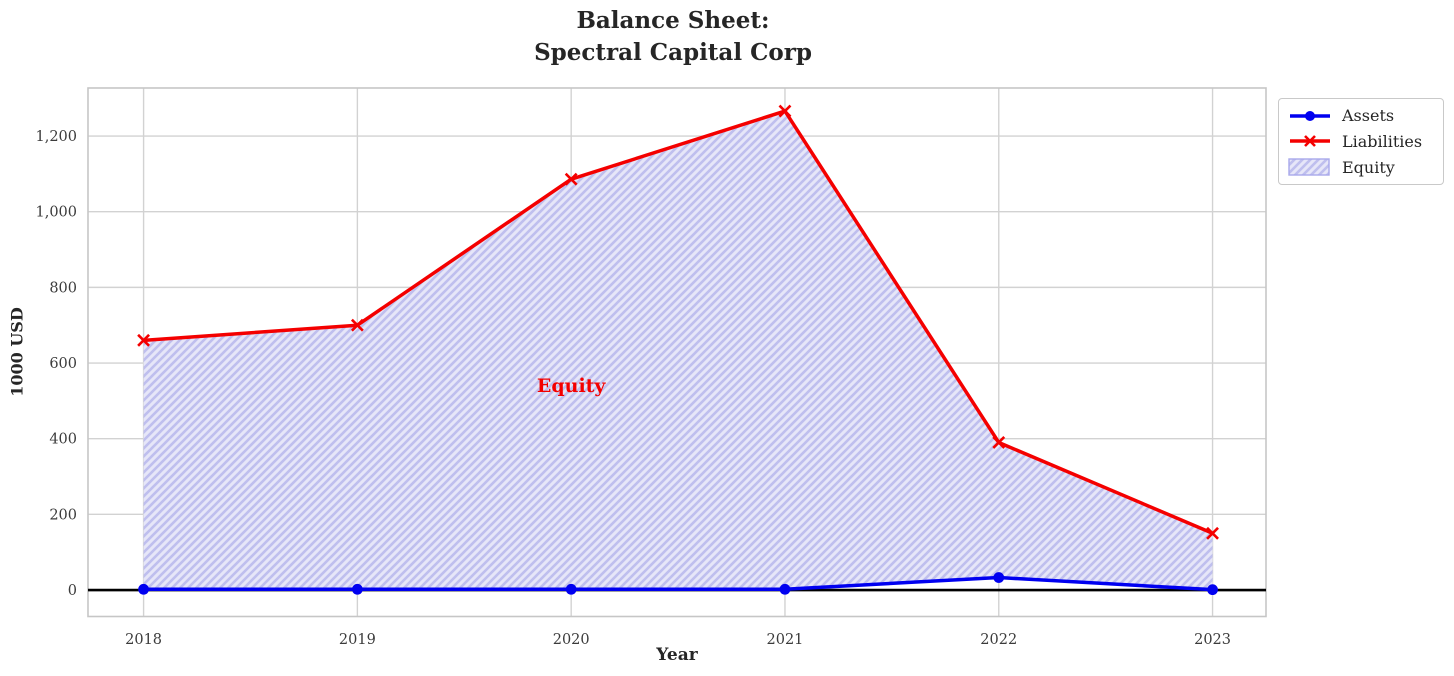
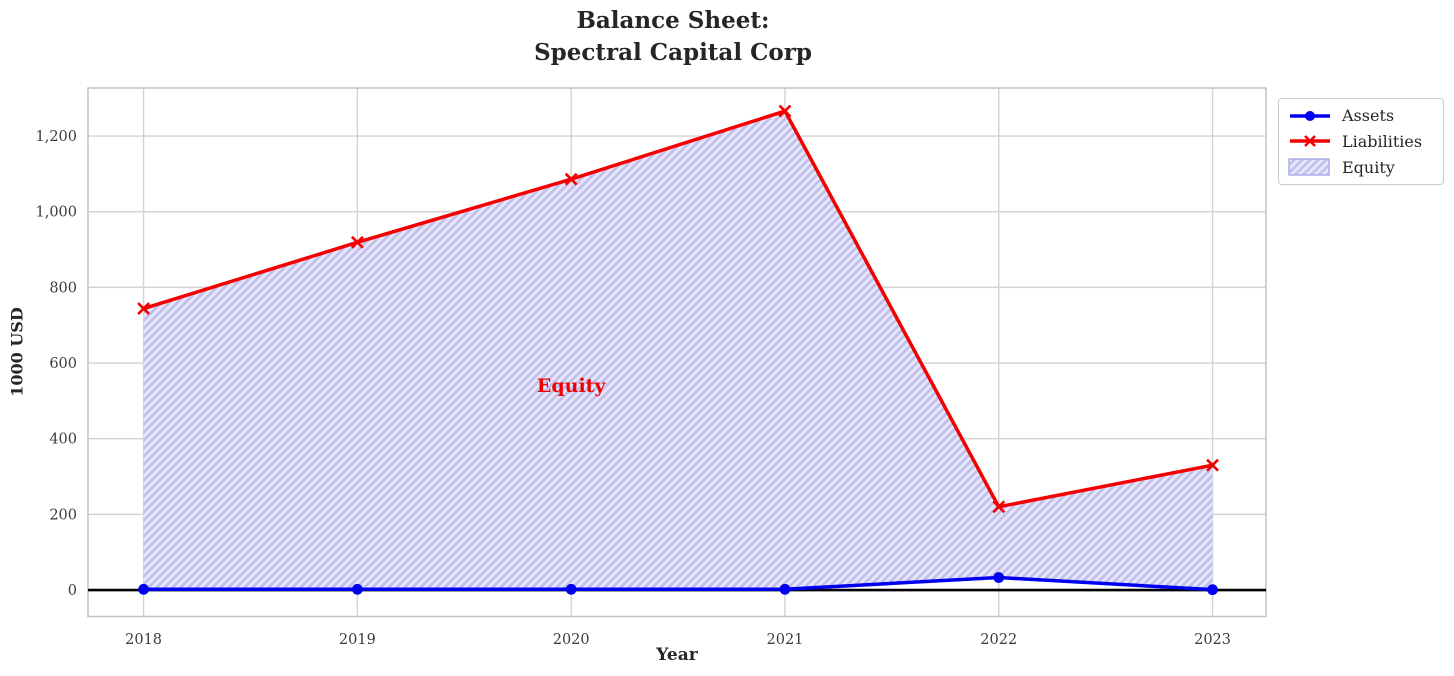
Liabilities/2018: 660 -> 740
Liabilities/2019: 700 -> 920
Liabilities/2022: 390 -> 220
Liabilities/2023: 150 -> 330
